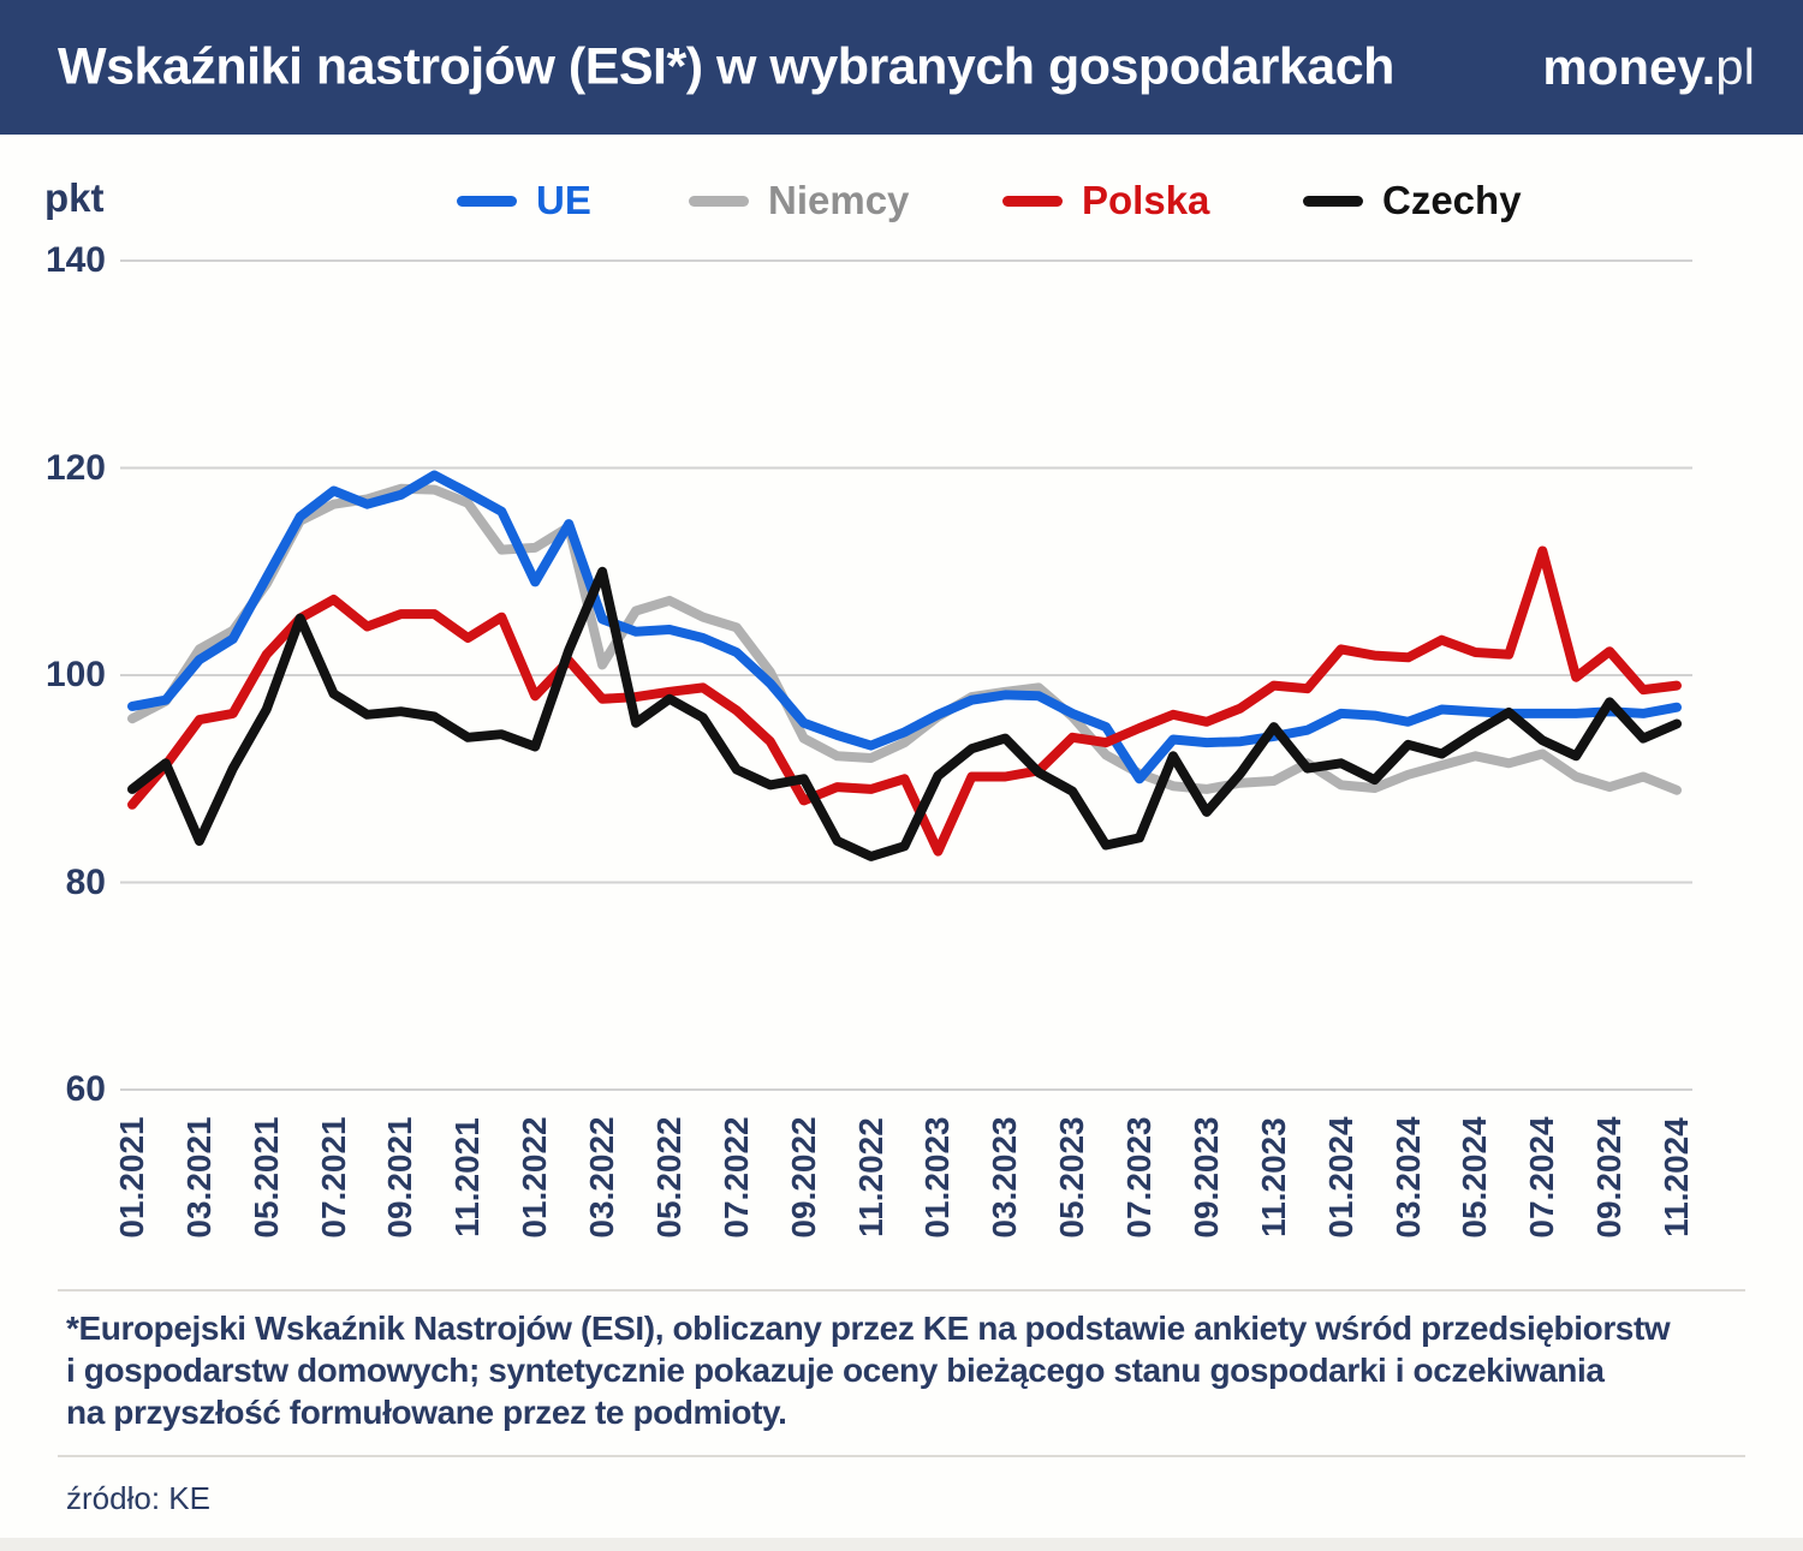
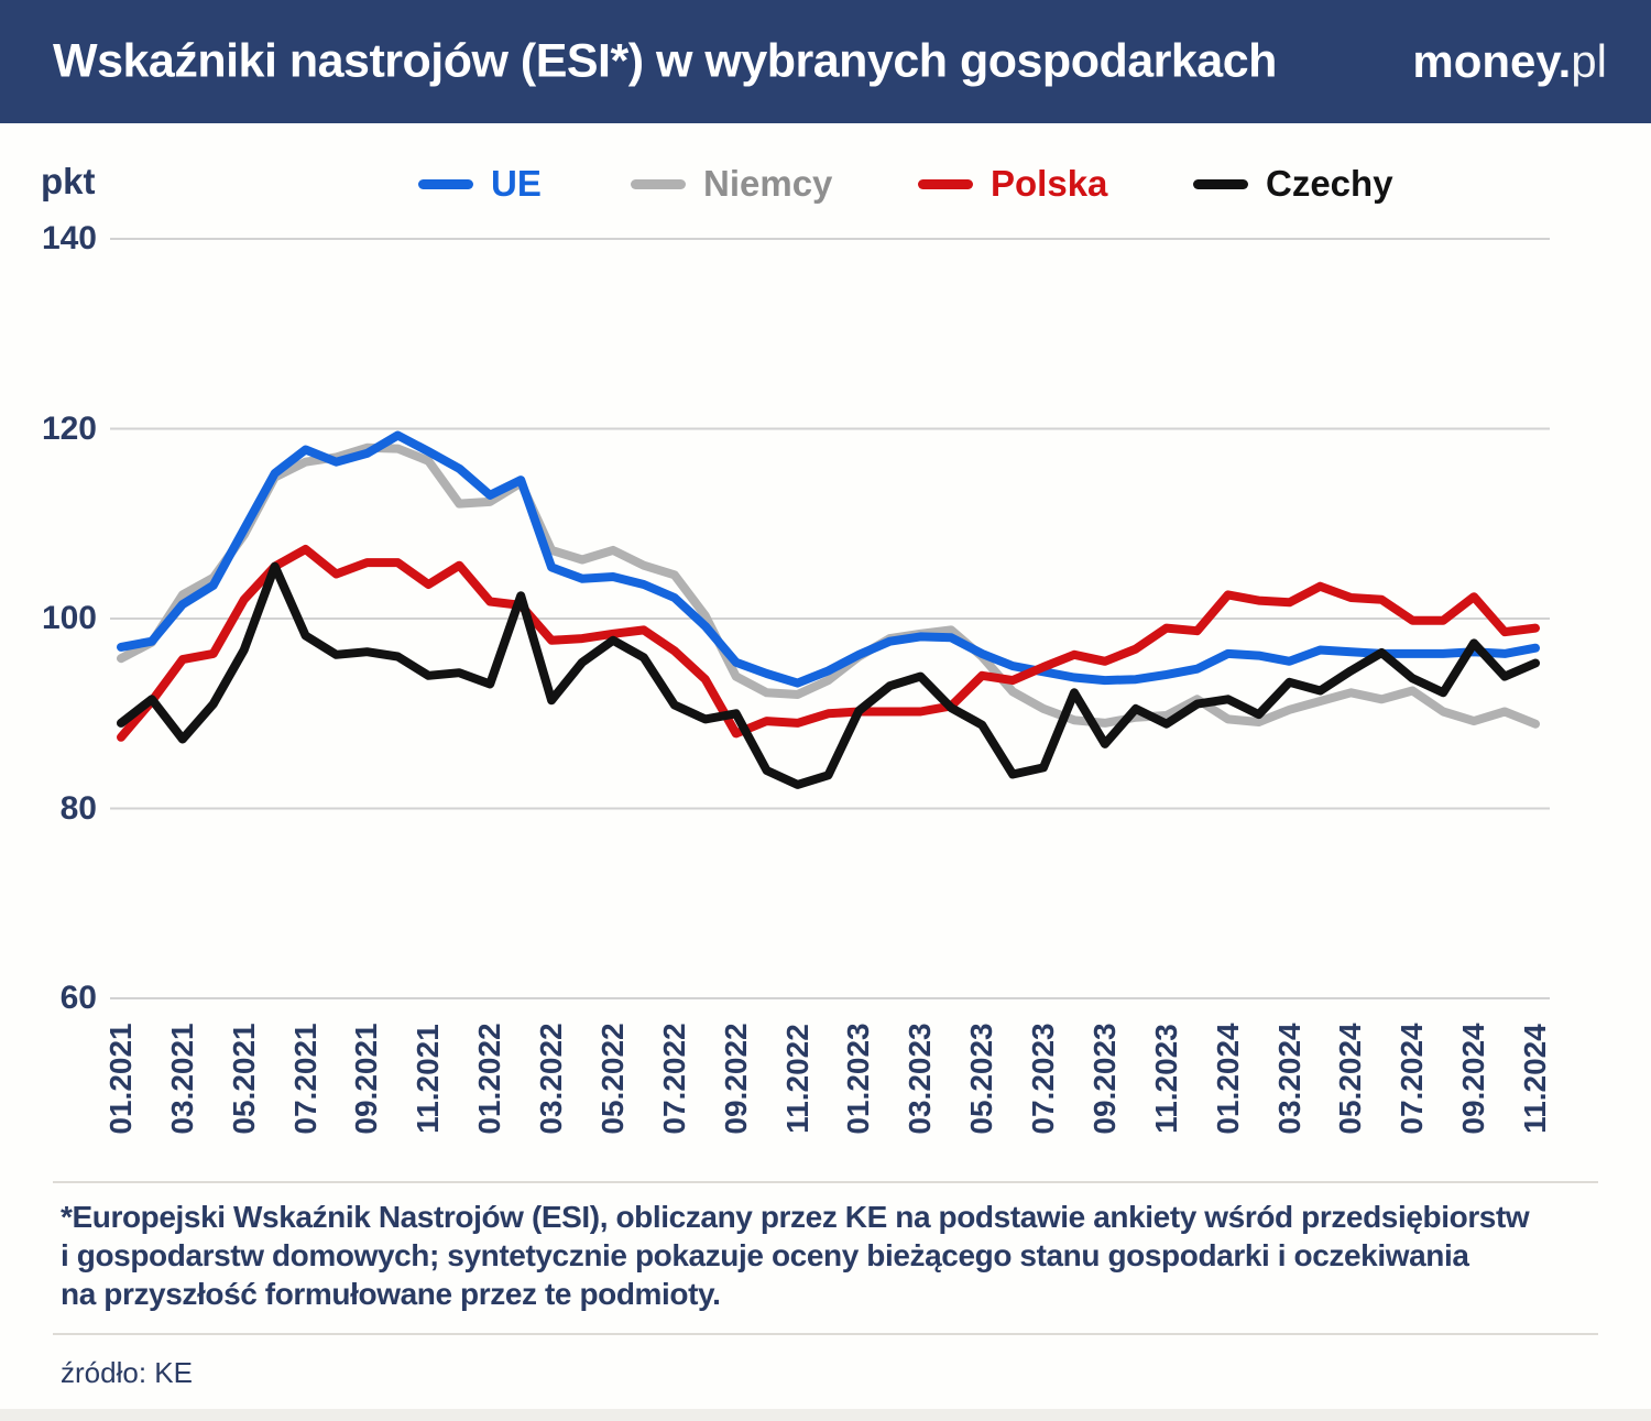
Czechy/03.2021: 84 -> 87
UE/01.2022: 109 -> 113
Polska/01.2022: 98 -> 102
Niemcy/03.2022: 101 -> 107
Czechy/03.2022: 110 -> 91
Polska/01.2023: 83 -> 90
UE/07.2023: 90 -> 94
Czechy/11.2023: 95 -> 89
Polska/07.2024: 112 -> 100
